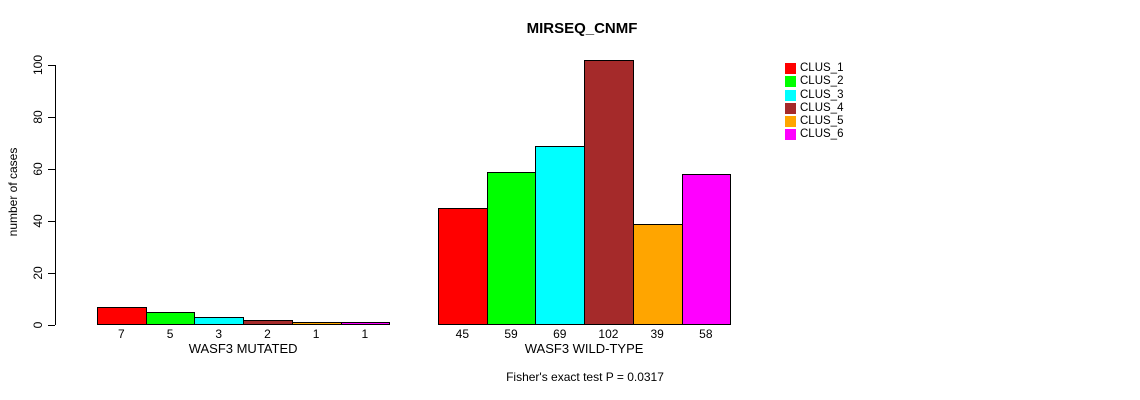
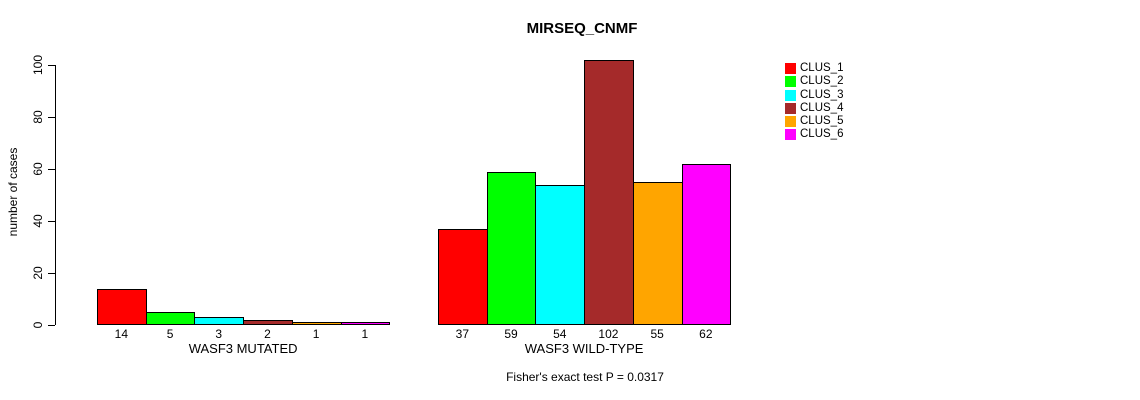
CLUS_1/WASF3 MUTATED: 7 -> 14
CLUS_1/WASF3 WILD-TYPE: 45 -> 37
CLUS_3/WASF3 WILD-TYPE: 69 -> 54
CLUS_5/WASF3 WILD-TYPE: 39 -> 55
CLUS_6/WASF3 WILD-TYPE: 58 -> 62
